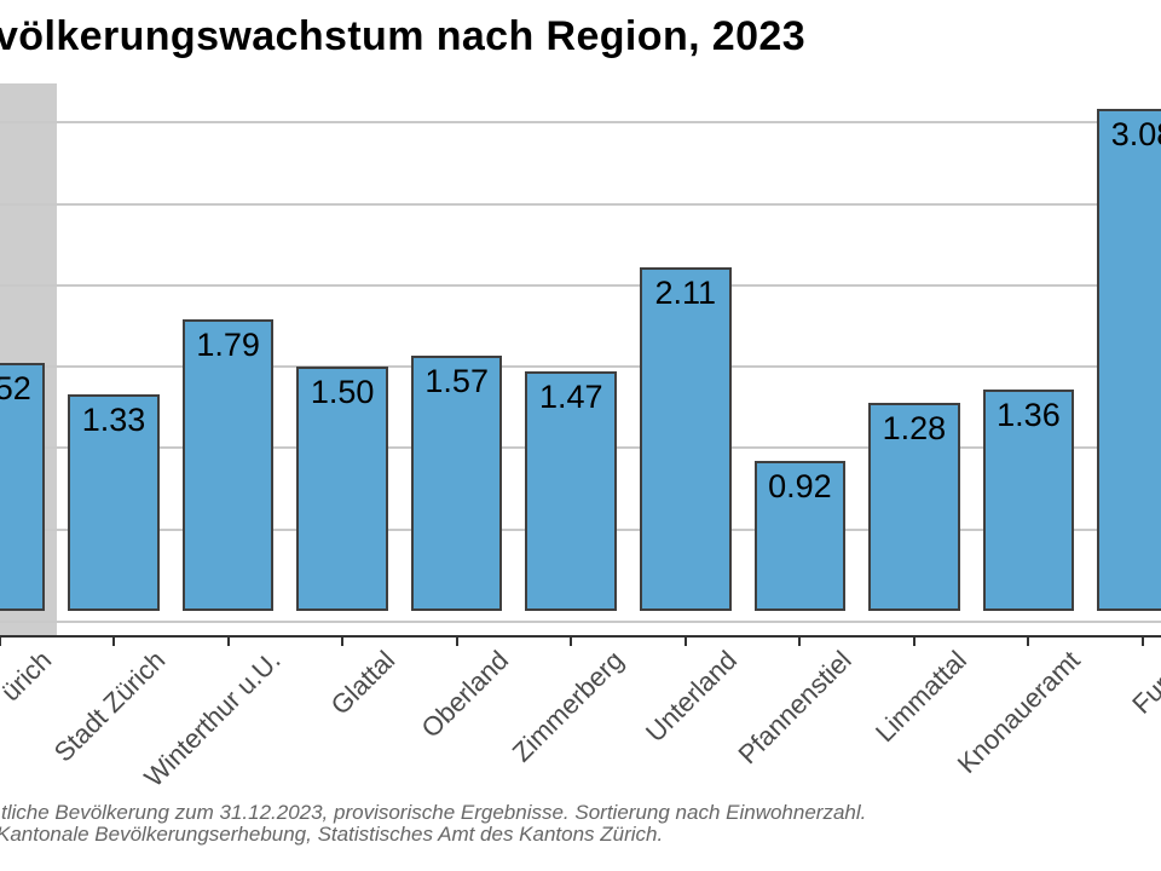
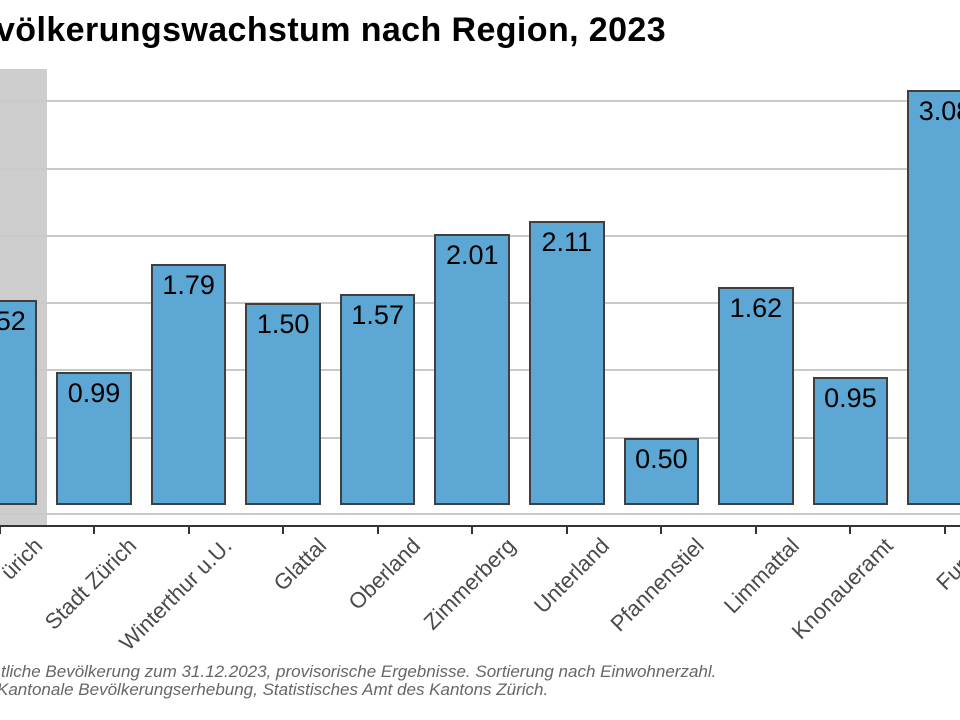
Stadt Zürich: 1.33 -> 0.99
Zimmerberg: 1.47 -> 2.01
Pfannenstiel: 0.92 -> 0.50
Limmattal: 1.28 -> 1.62
Knonaueramt: 1.36 -> 0.95
